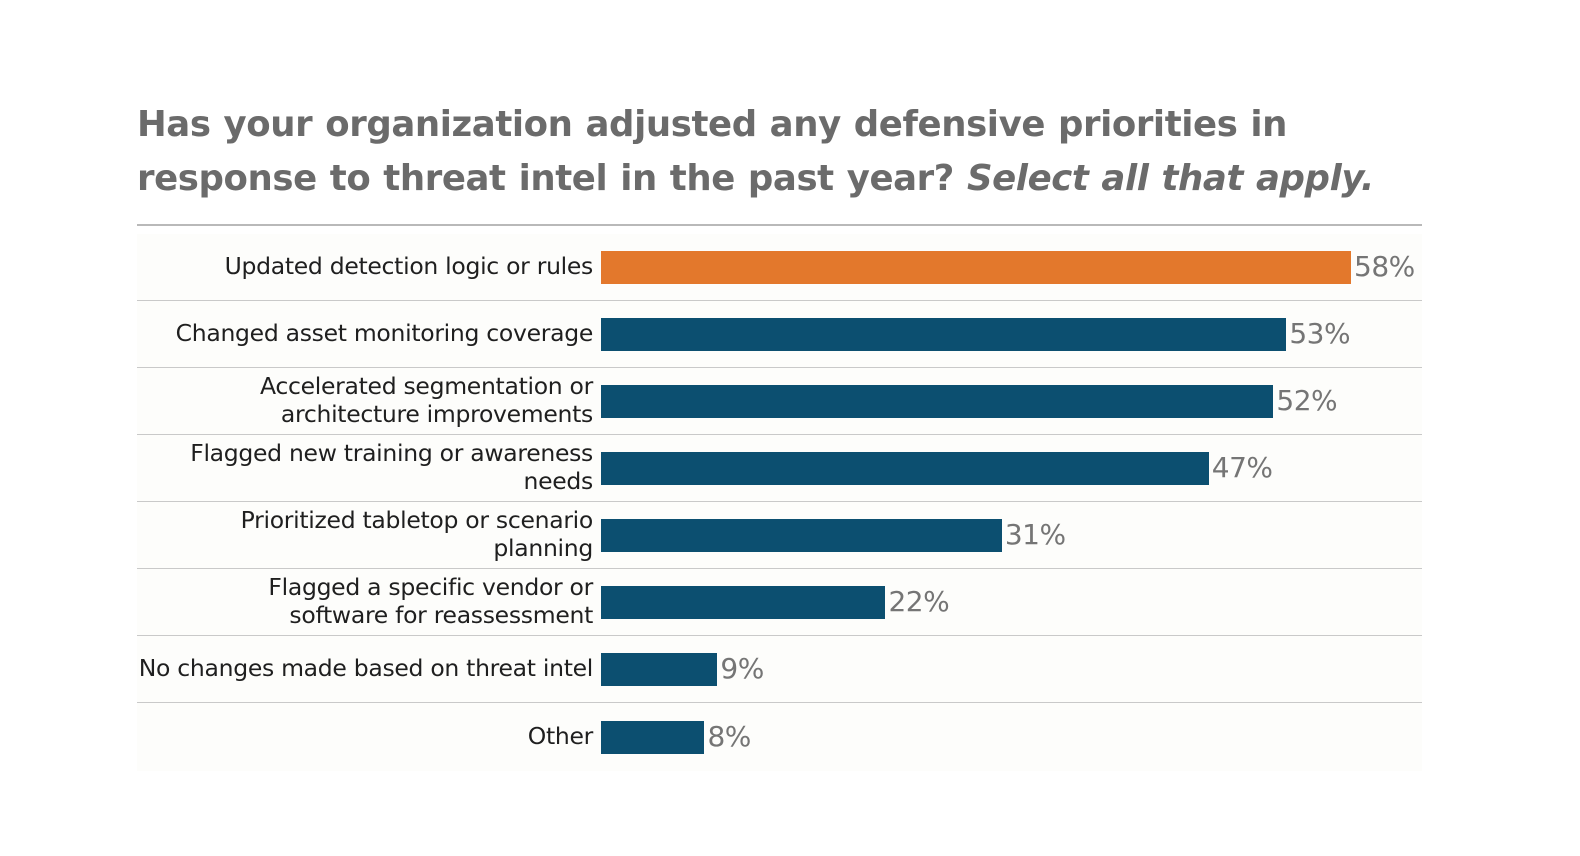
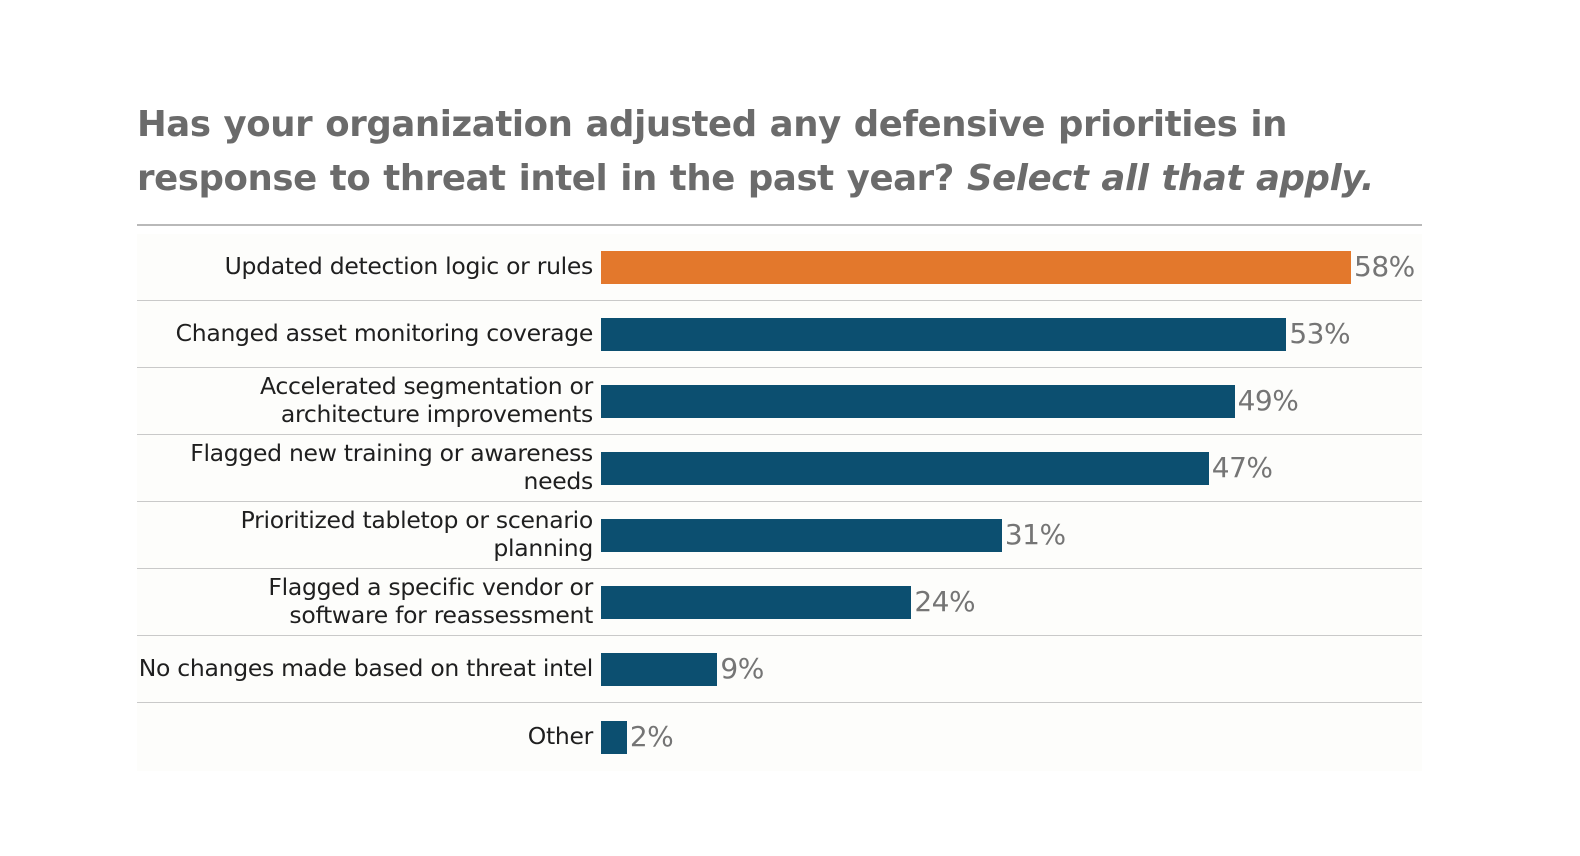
Accelerated segmentation or architecture improvements: 52% -> 49%
Flagged a specific vendor or software for reassessment: 22% -> 24%
Other: 8% -> 2%
